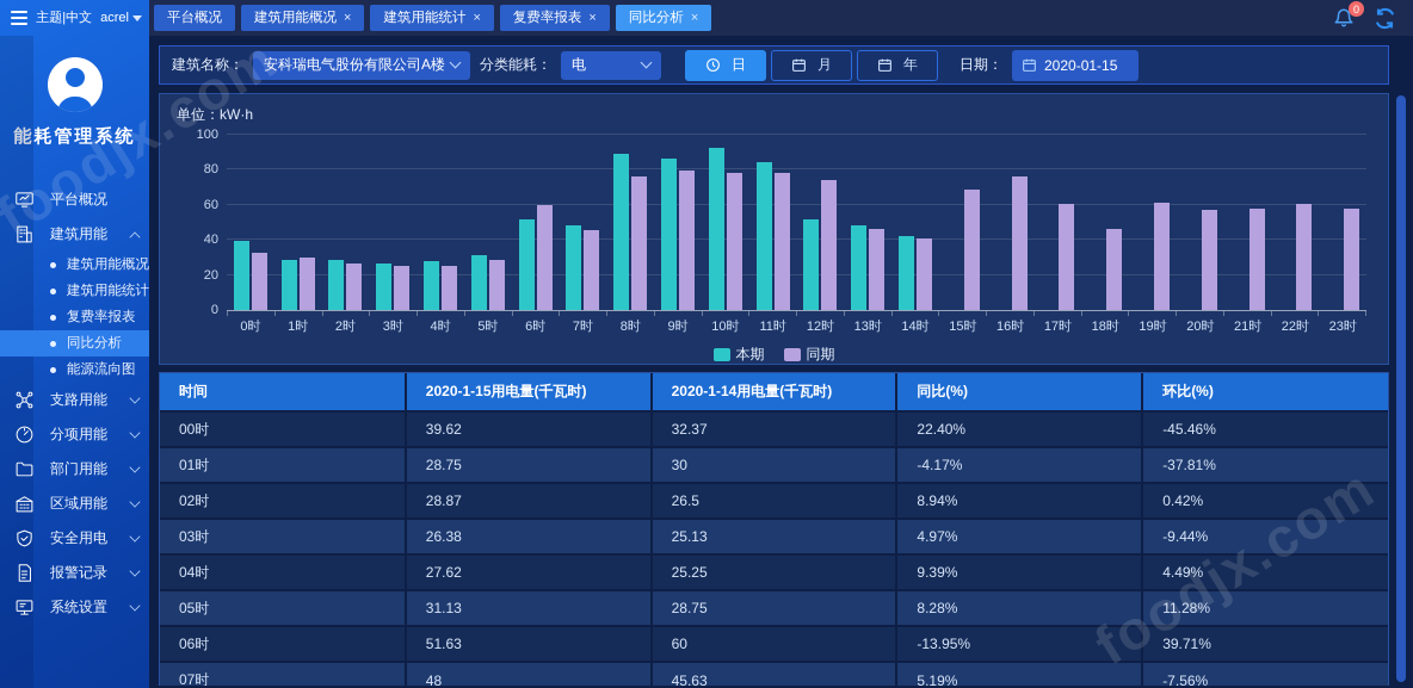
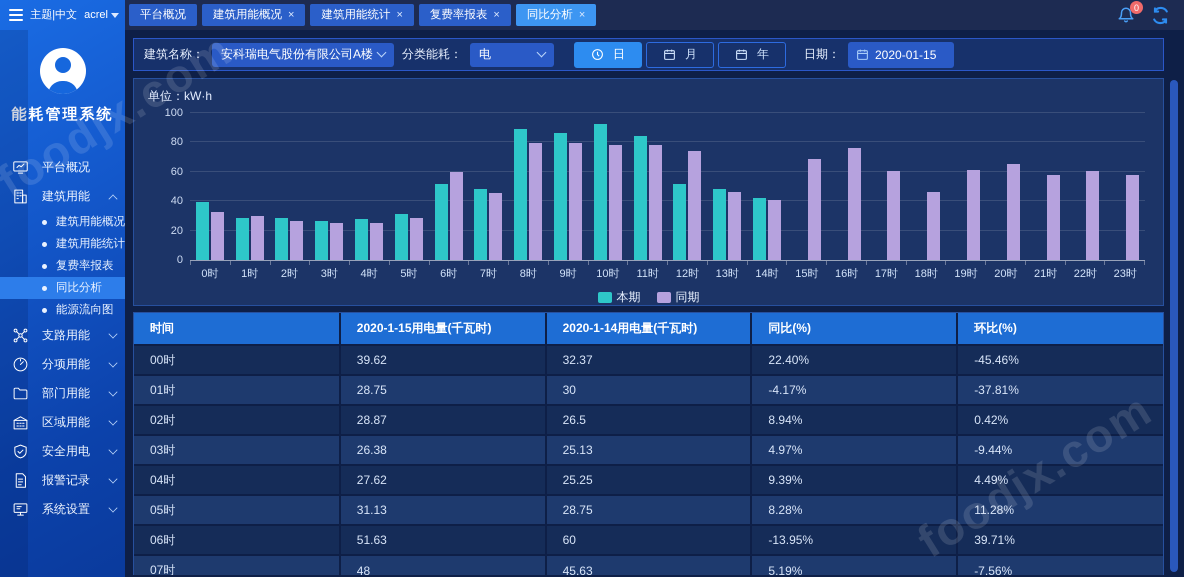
同期/8时: 76 -> 80
同期/20时: 57 -> 65
